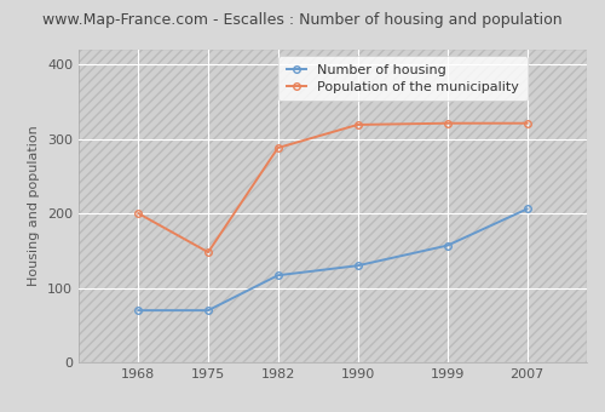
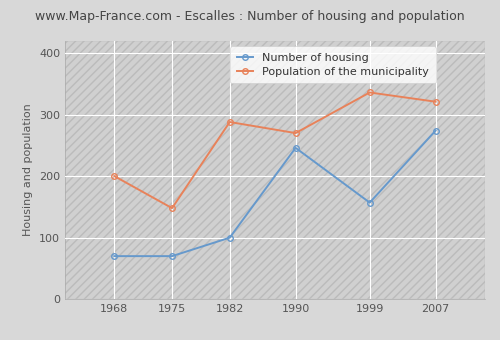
Number of housing/1982: 117 -> 100
Number of housing/1990: 130 -> 246
Population of the municipality/1990: 319 -> 270
Population of the municipality/1999: 321 -> 336
Number of housing/2007: 206 -> 274
